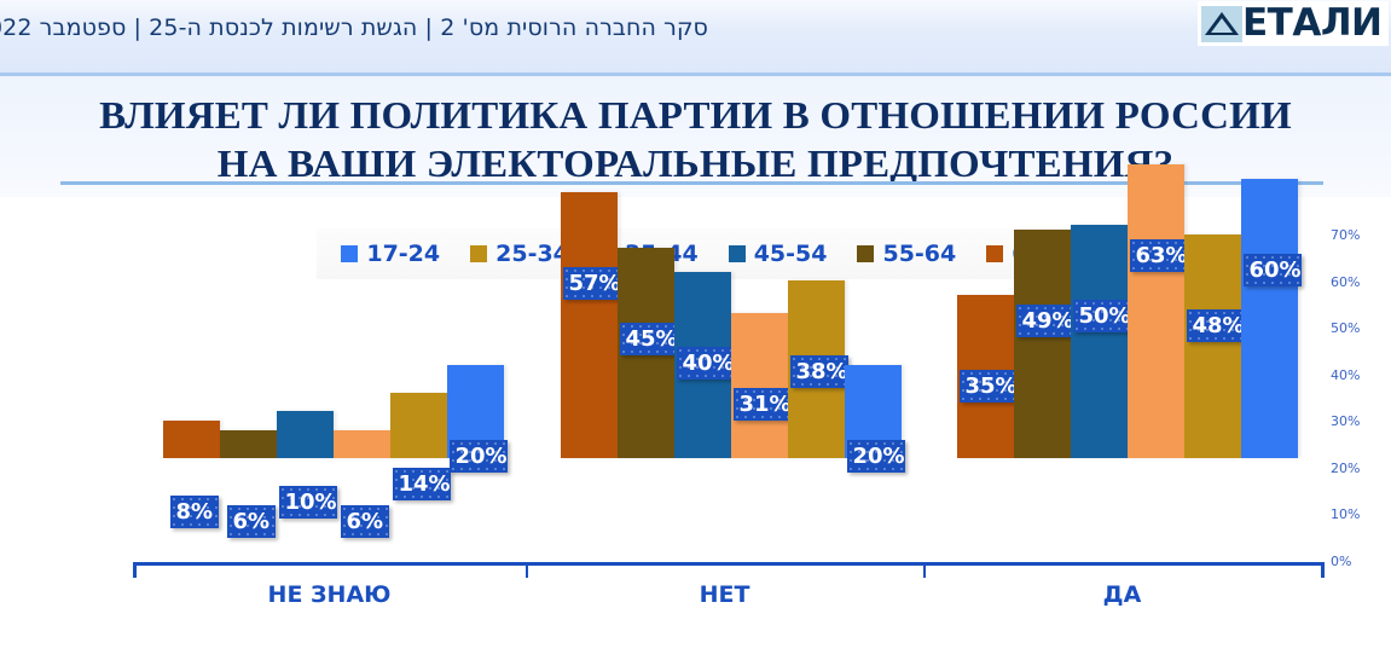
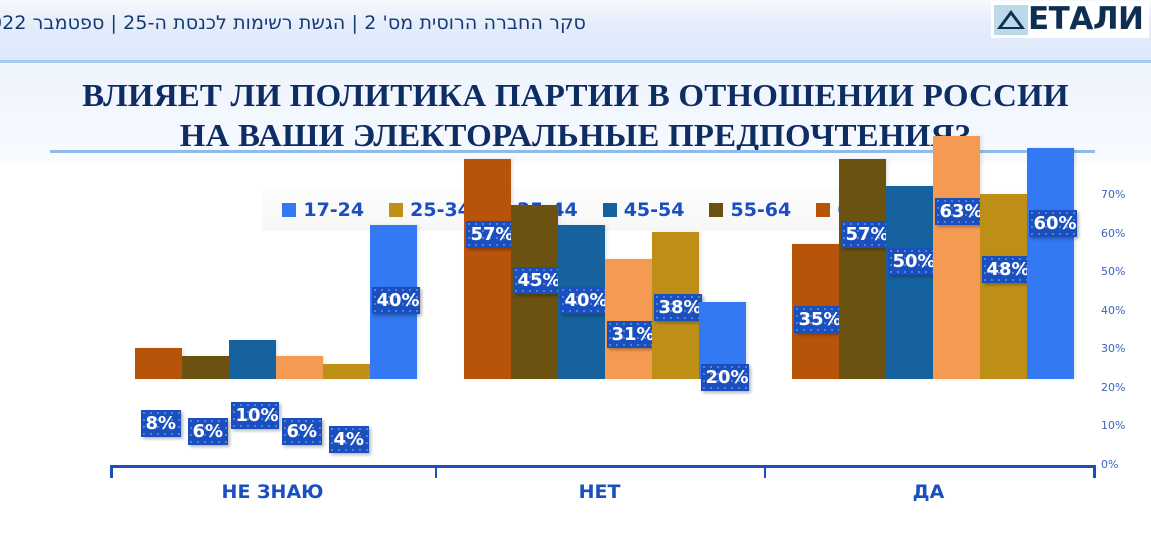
17-24/НЕ ЗНАЮ: 20% -> 40%
25-34/НЕ ЗНАЮ: 14% -> 4%
55-64/ДА: 49% -> 57%
